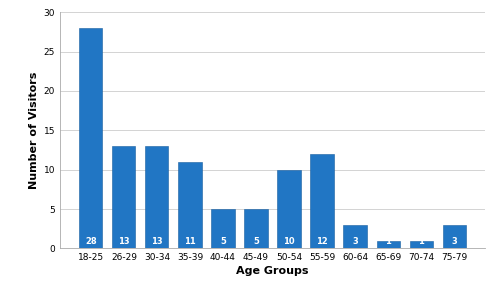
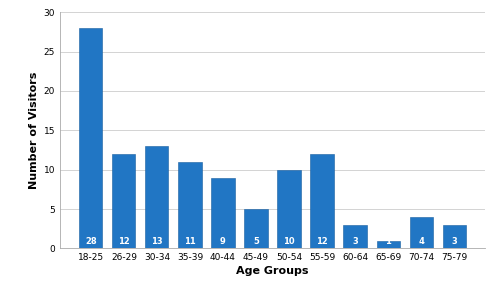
26-29: 13 -> 12
40-44: 5 -> 9
70-74: 1 -> 4
